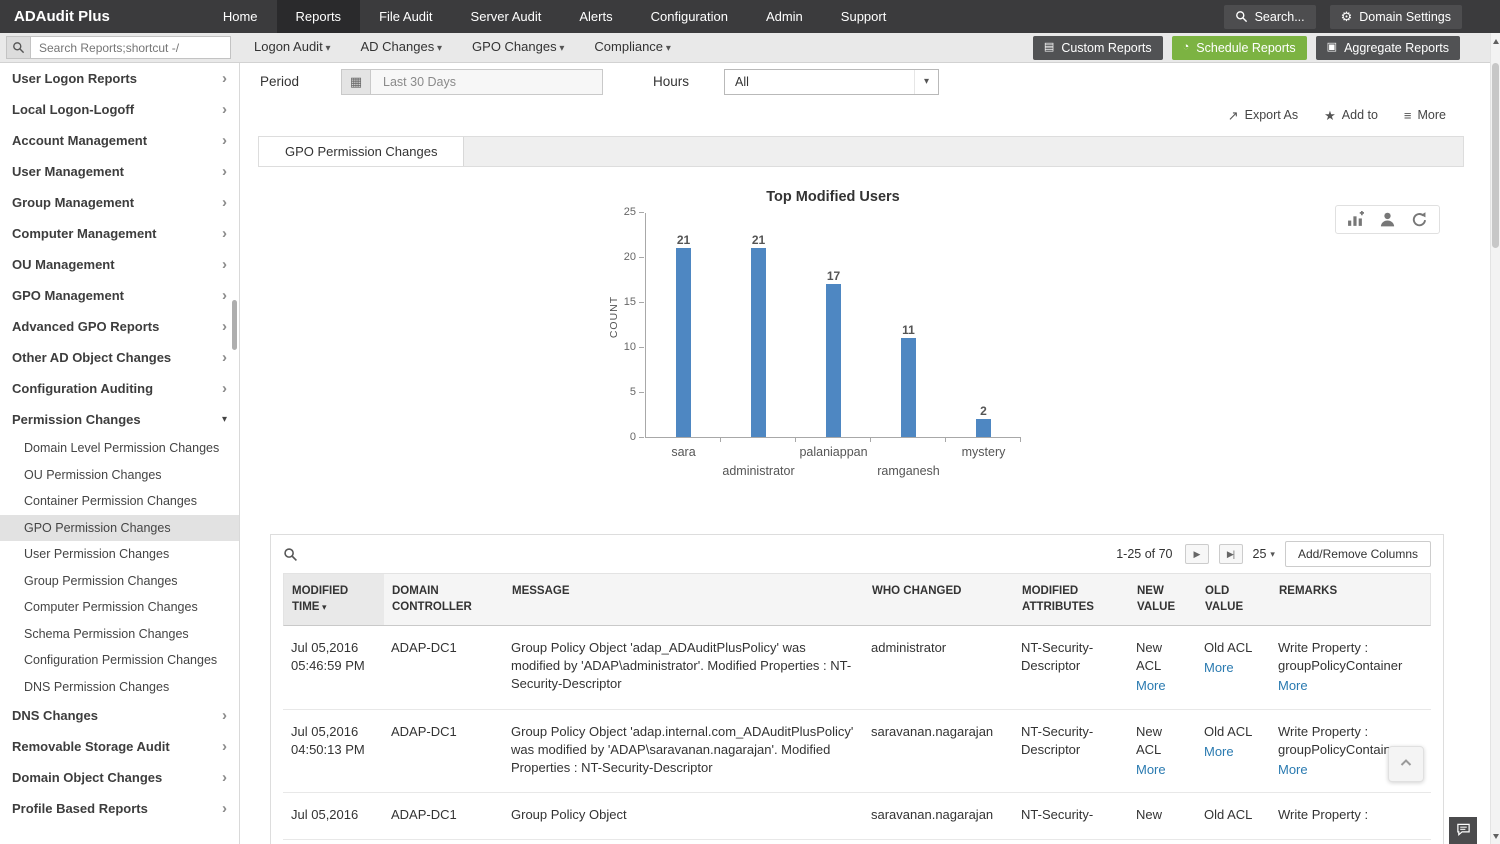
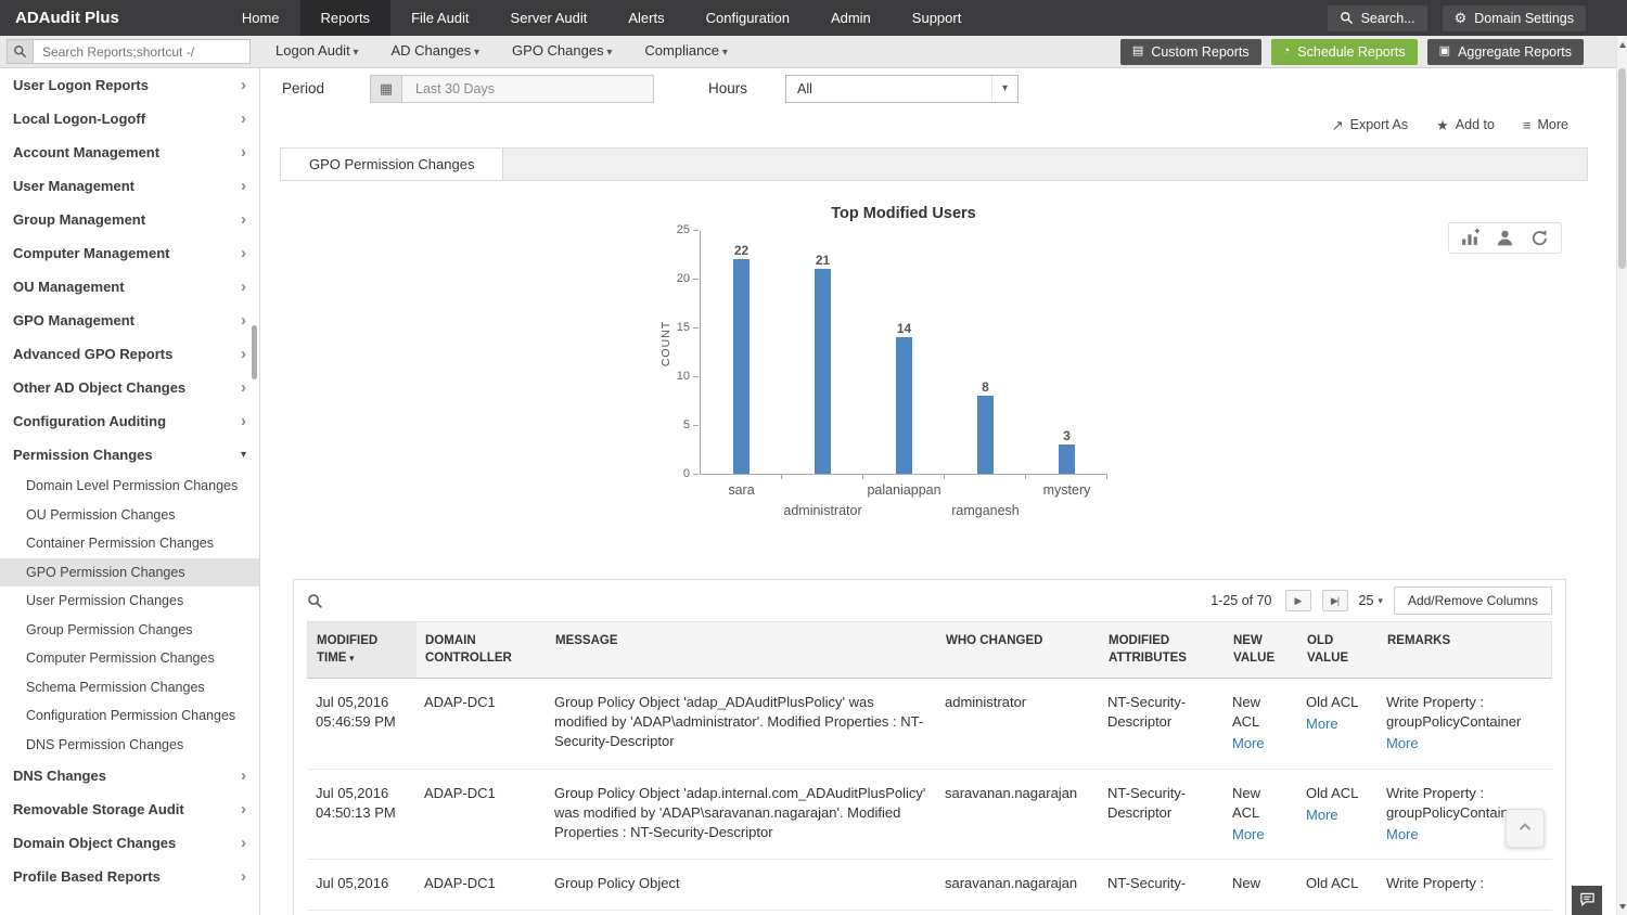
sara: 21 -> 22
palaniappan: 17 -> 14
ramganesh: 11 -> 8
mystery: 2 -> 3
